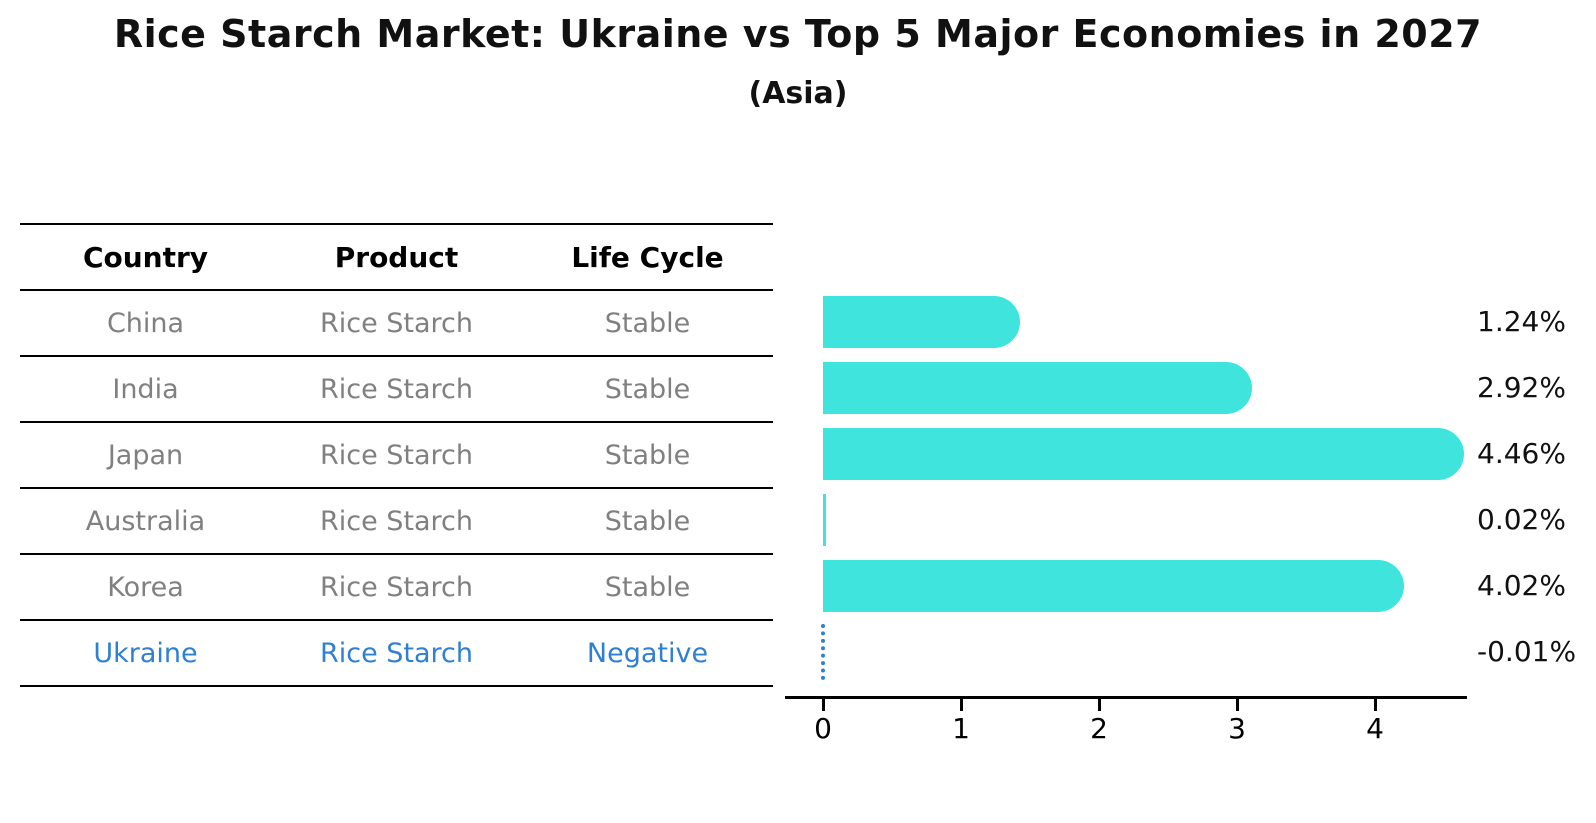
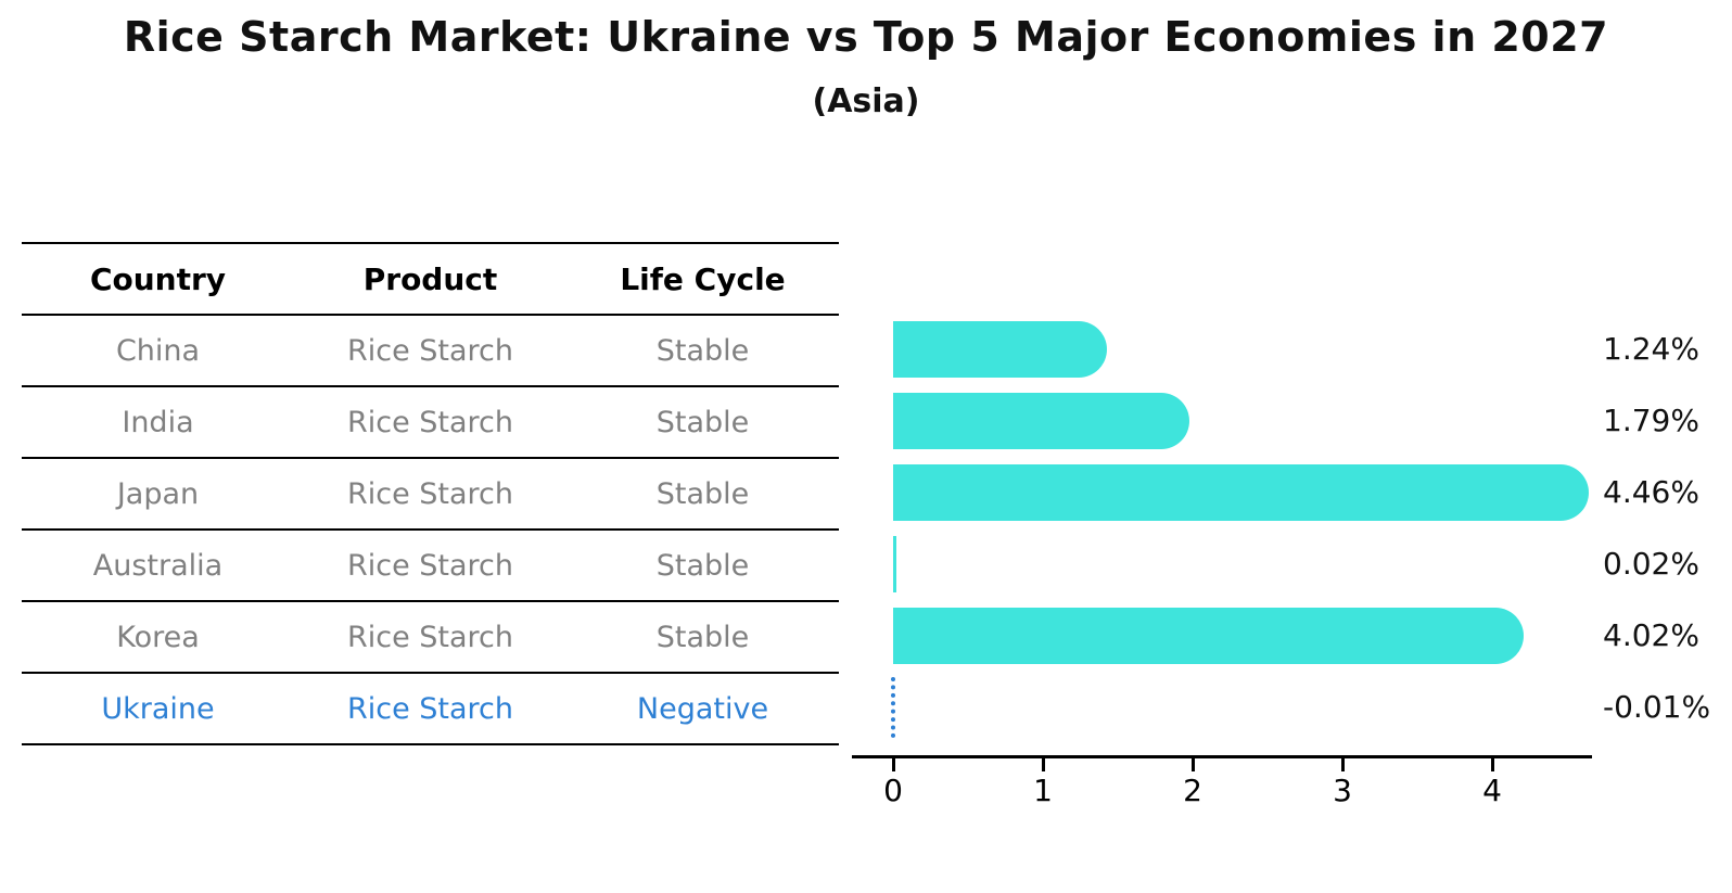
India: 2.92% -> 1.79%
